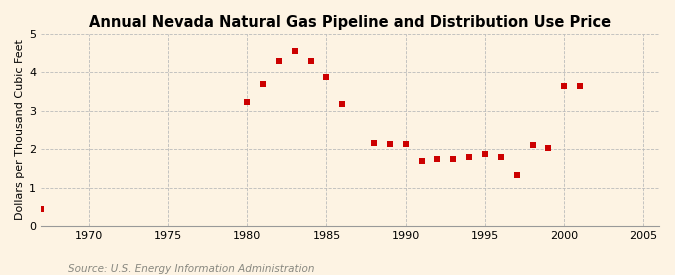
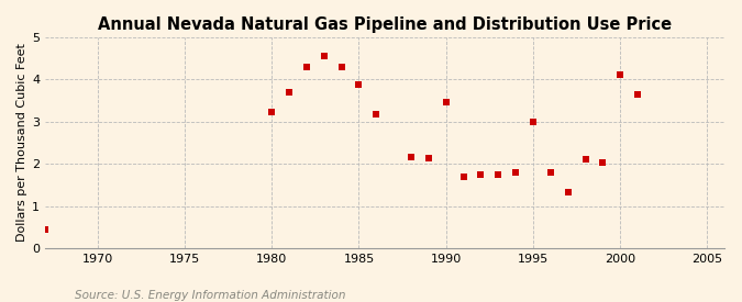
1990: 2.13 -> 3.45
1995: 1.87 -> 3.00
2000: 3.65 -> 4.10
